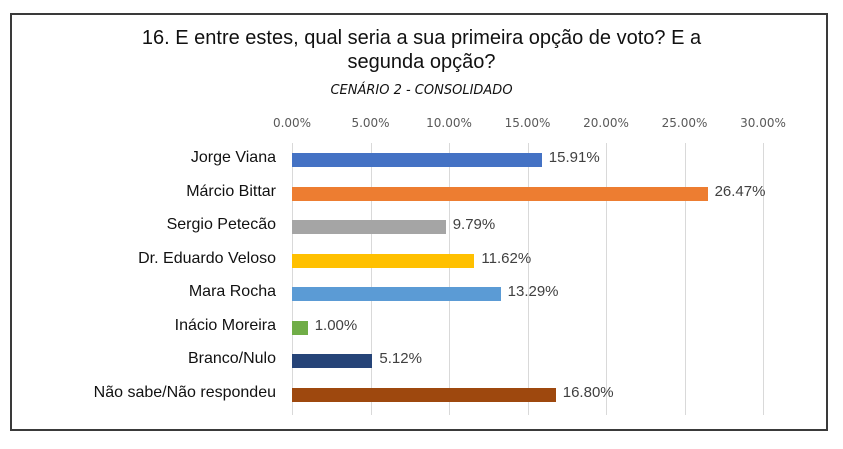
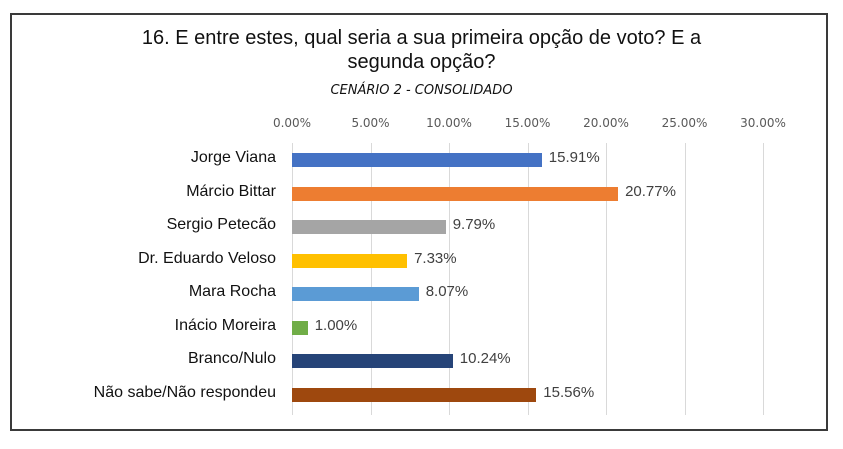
Márcio Bittar: 26.47% -> 20.77%
Dr. Eduardo Veloso: 11.62% -> 7.33%
Mara Rocha: 13.29% -> 8.07%
Branco/Nulo: 5.12% -> 10.24%
Não sabe/Não respondeu: 16.80% -> 15.56%
